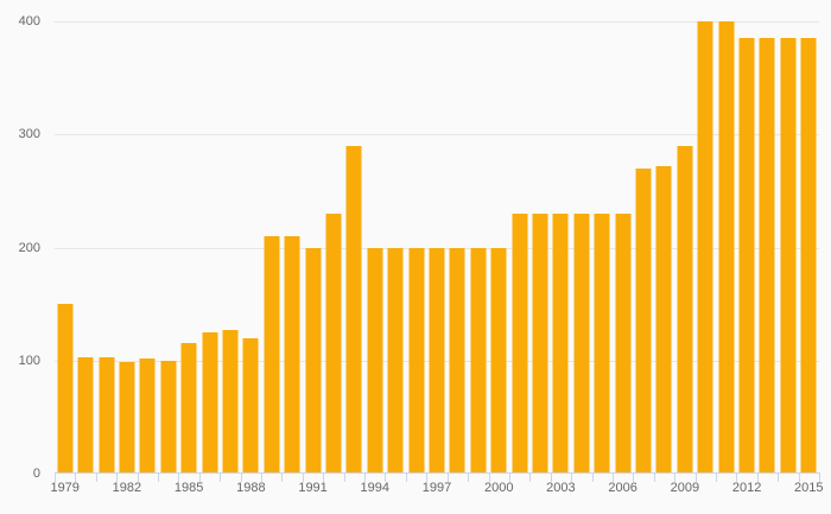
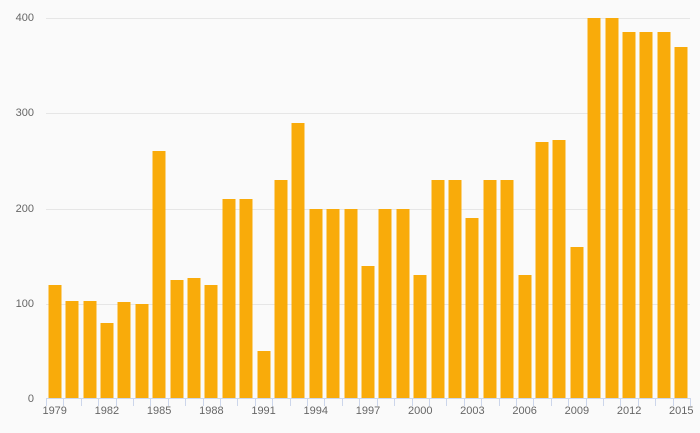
1979: 150 -> 120
1982: 100 -> 80
1985: 120 -> 260
1991: 200 -> 50
1997: 200 -> 140
2000: 200 -> 130
2003: 230 -> 190
2006: 230 -> 130
2009: 290 -> 160
2015: 380 -> 370
